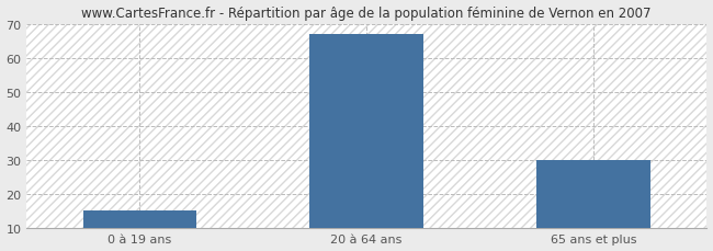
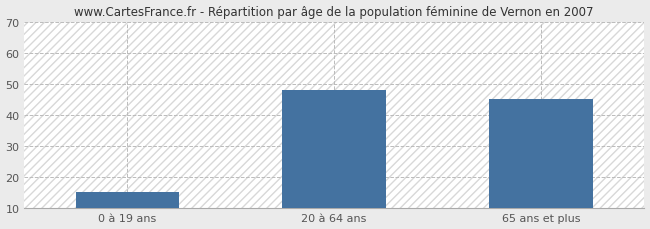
20 à 64 ans: 67 -> 48
65 ans et plus: 30 -> 45
